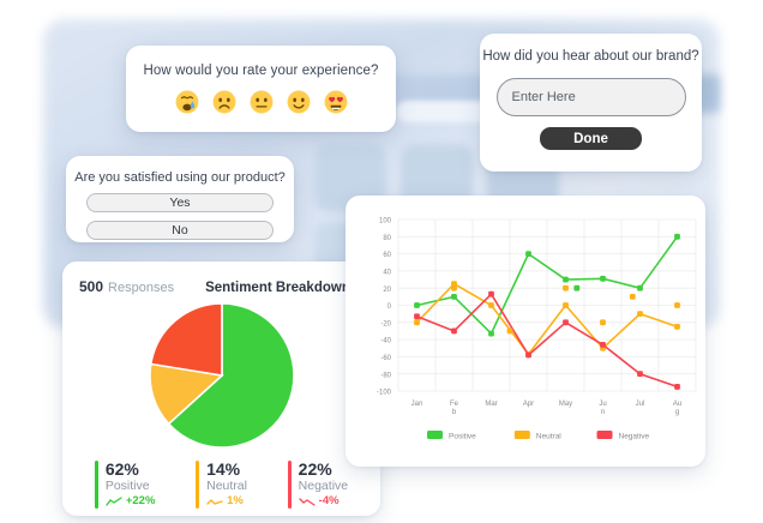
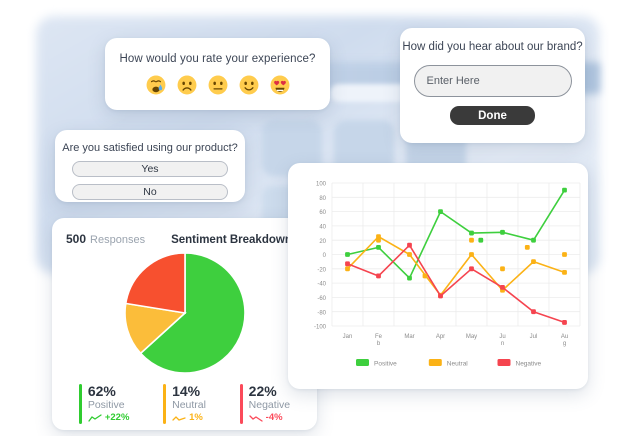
Positive/Aug: 80 -> 90
